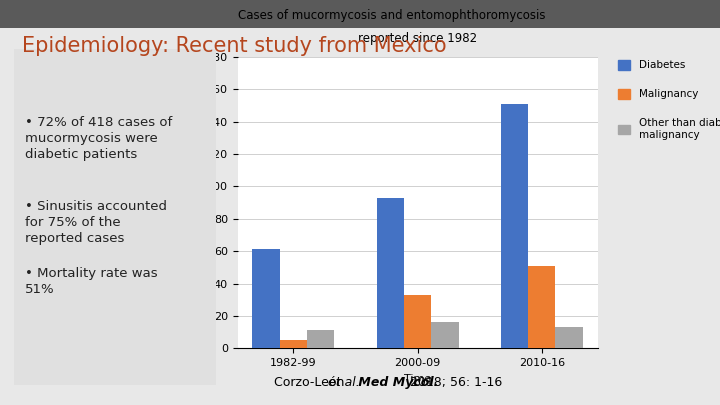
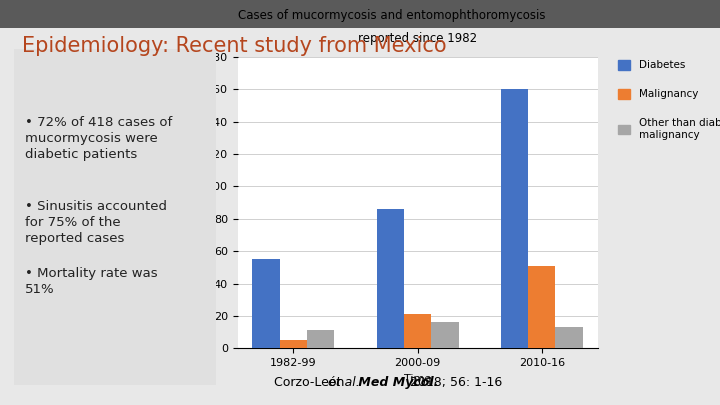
Diabetes/1982-99: 61 -> 55
Diabetes/2000-09: 93 -> 86
Malignancy/2000-09: 33 -> 21
Diabetes/2010-16: 151 -> 160
